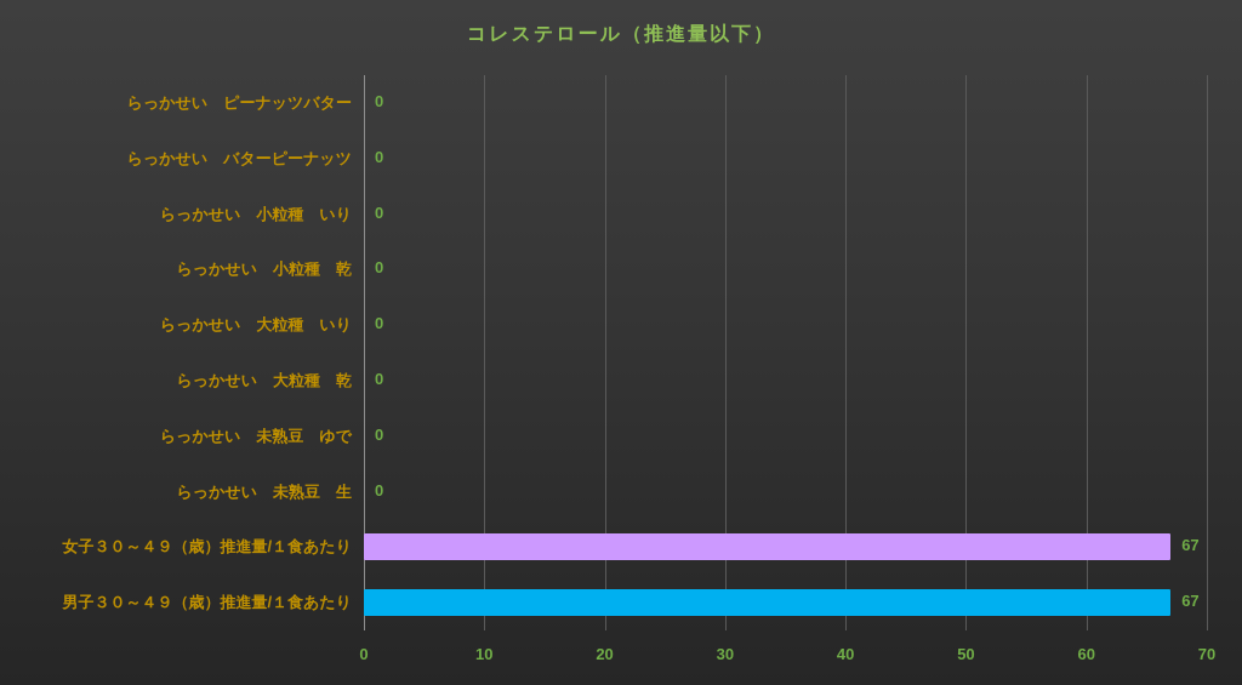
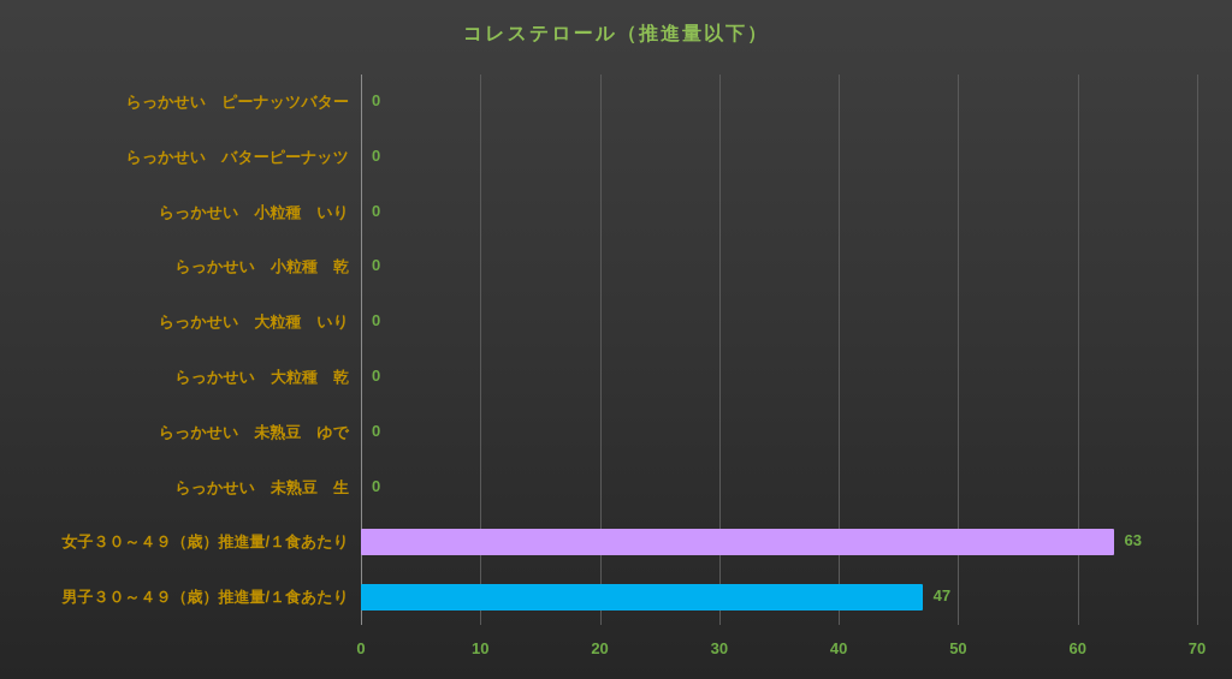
女子３０～４９（歳）推進量/１食あたり: 67 -> 63
男子３０～４９（歳）推進量/１食あたり: 67 -> 47
